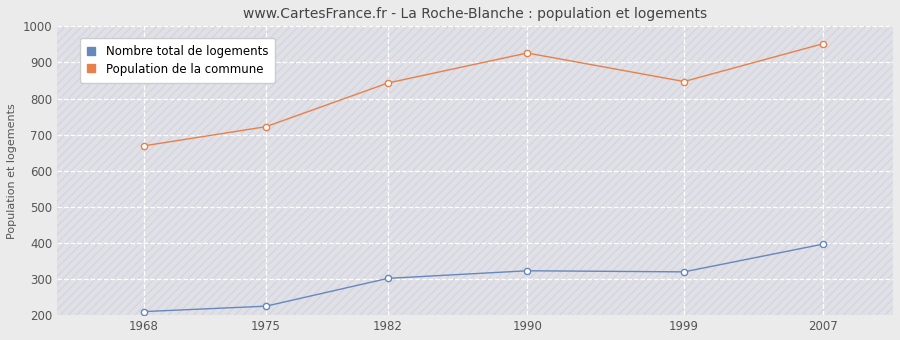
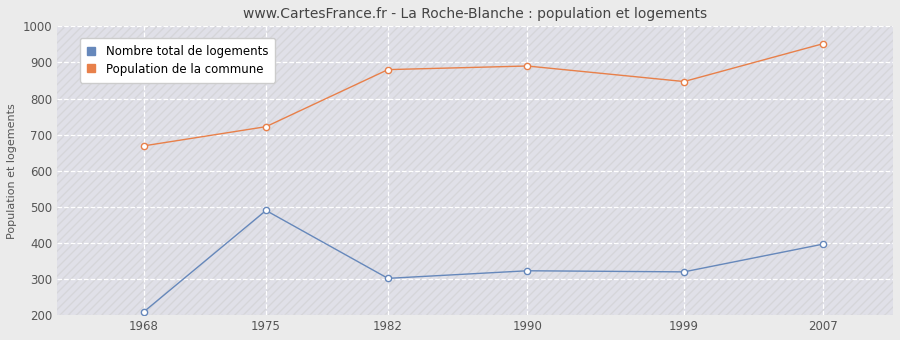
Nombre total de logements/1975: 225 -> 490
Population de la commune/1982: 843 -> 880
Population de la commune/1990: 926 -> 890
